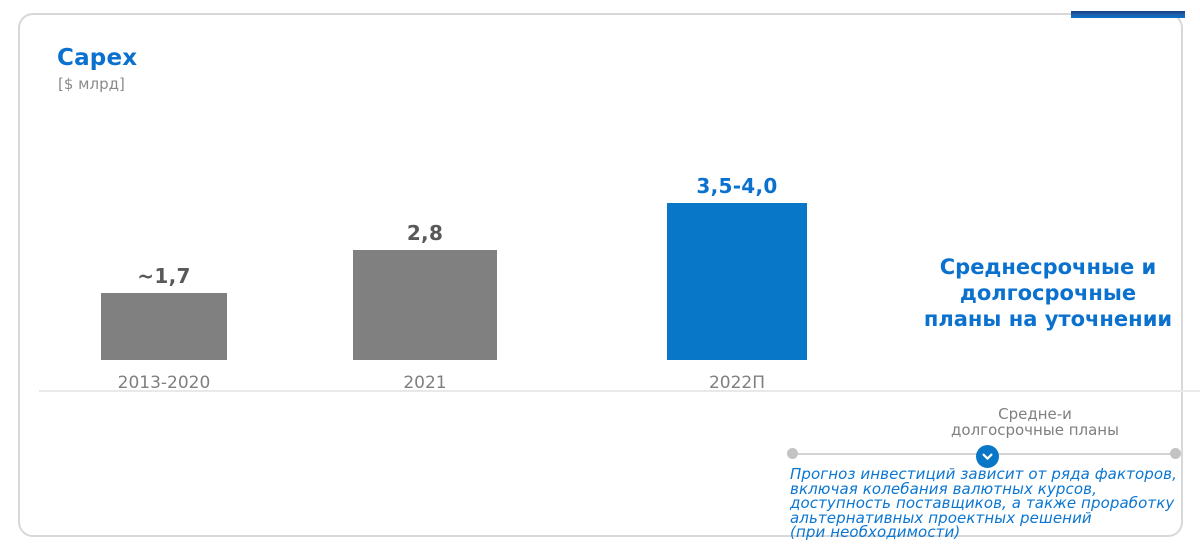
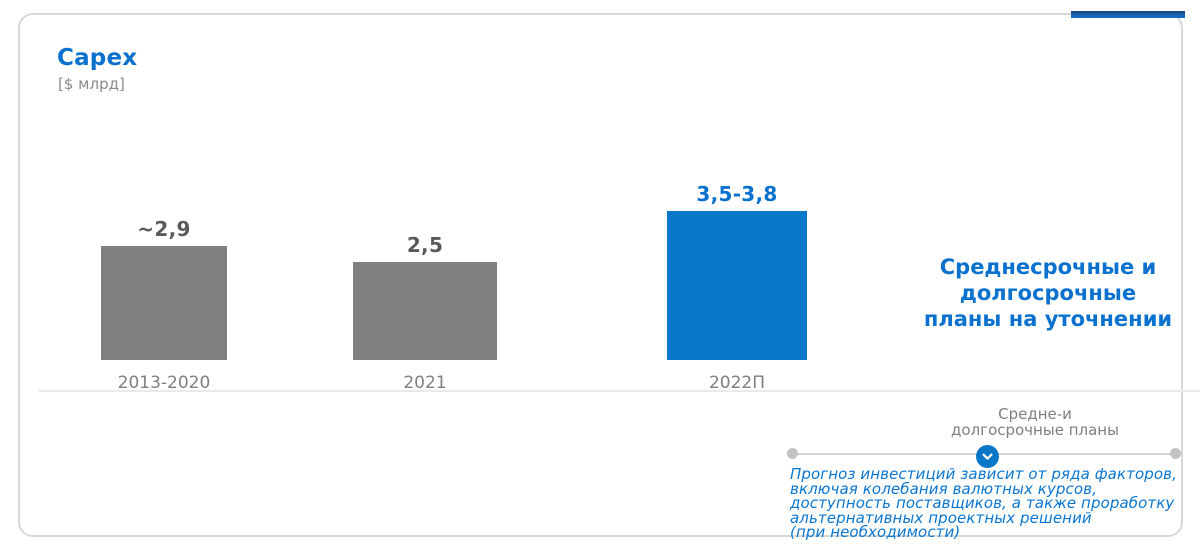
2013-2020: 1,7 -> 2,9
2021: 2,8 -> 2,5
2022П: 4,0 -> 3,8
